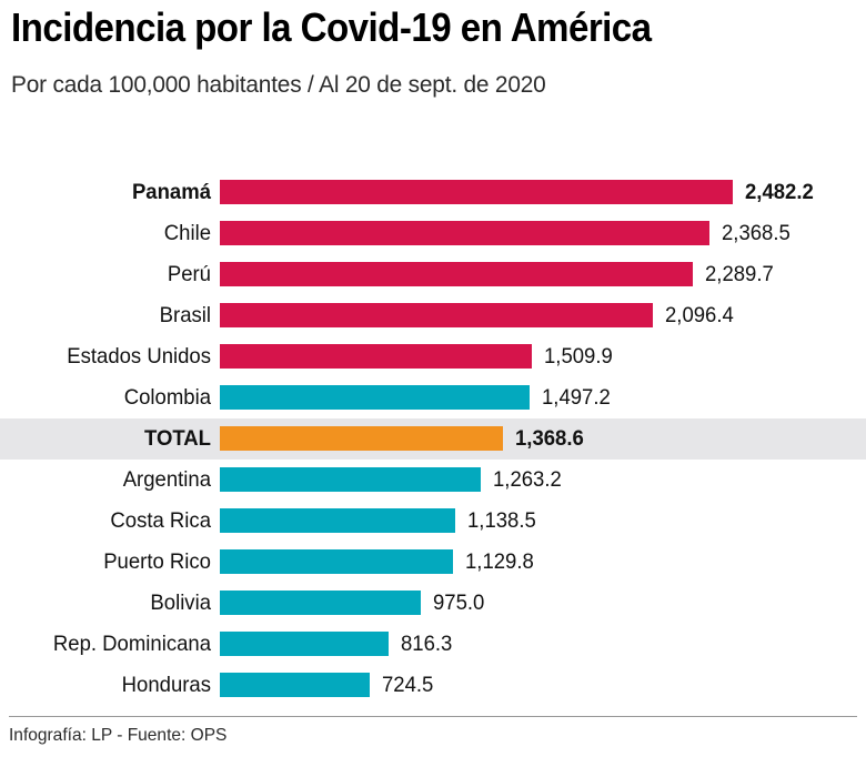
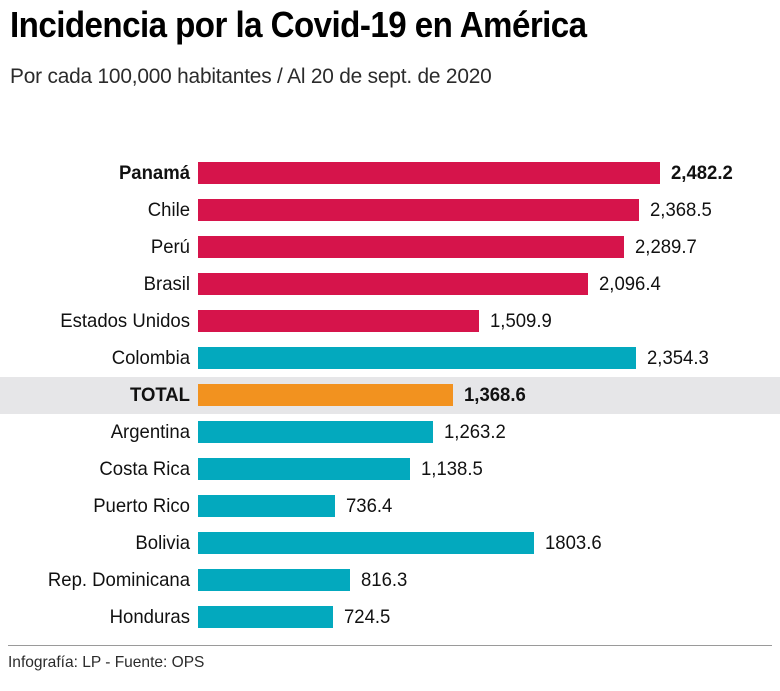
Colombia: 1,497.2 -> 2,354.3
Puerto Rico: 1,129.8 -> 736.4
Bolivia: 975.0 -> 1803.6
